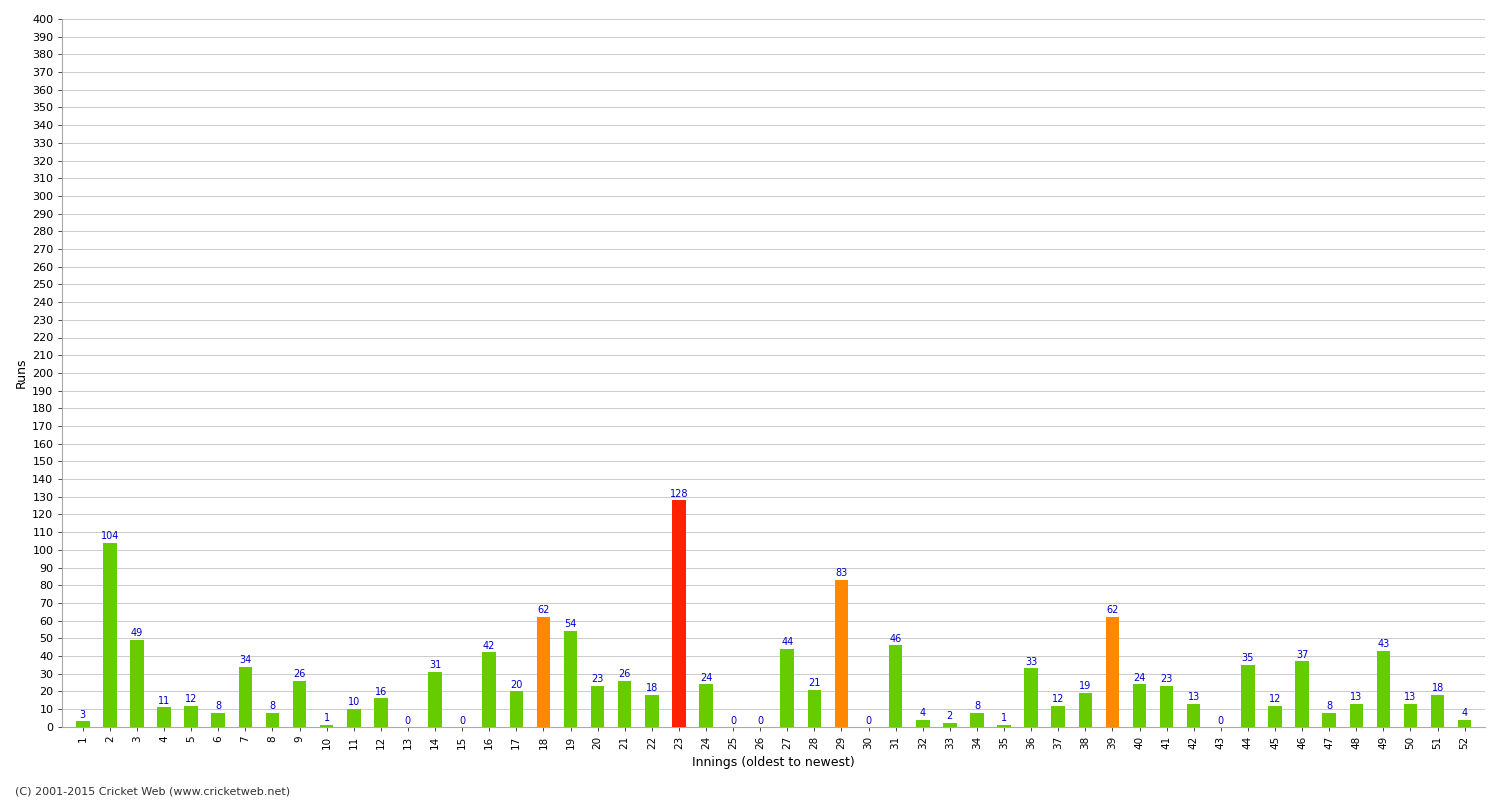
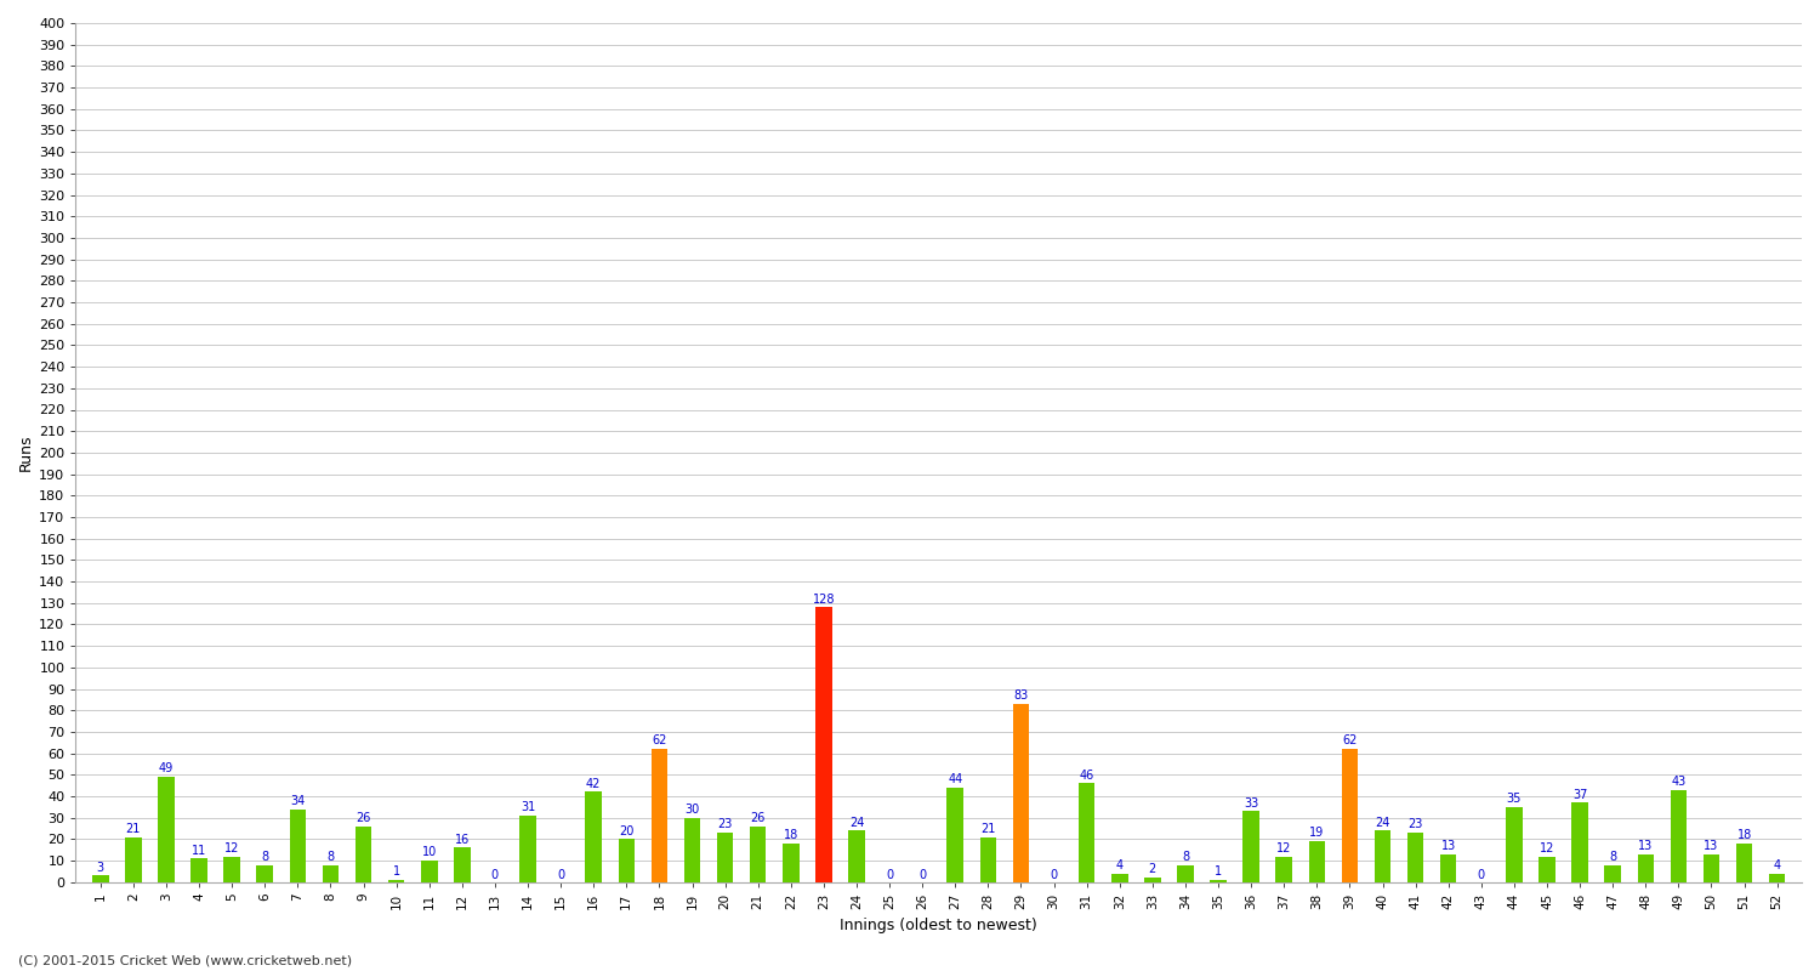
2: 104 -> 21
19: 54 -> 30
